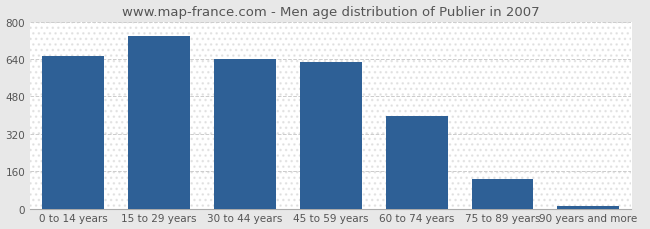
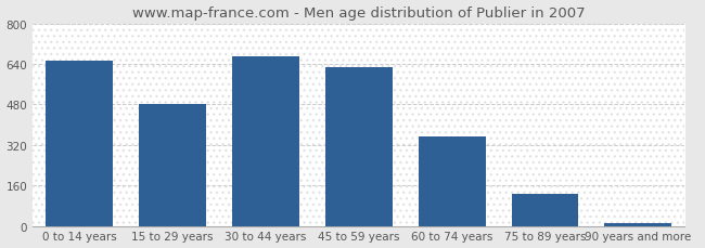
15 to 29 years: 740 -> 480
30 to 44 years: 640 -> 668
60 to 74 years: 395 -> 355
